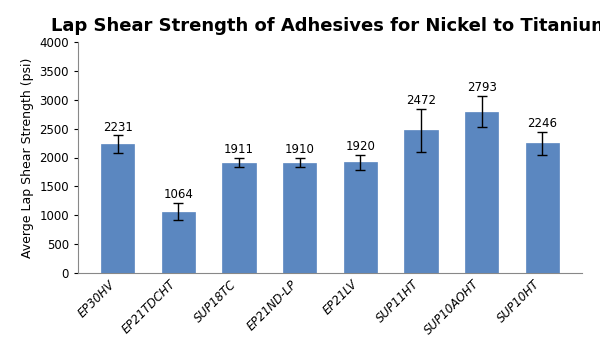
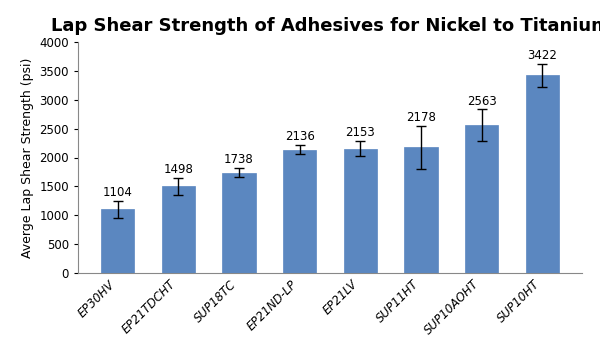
EP30HV: 2231 -> 1104
EP21TDCHT: 1064 -> 1498
SUP18TC: 1911 -> 1738
EP21ND-LP: 1910 -> 2136
EP21LV: 1920 -> 2153
SUP11HT: 2472 -> 2178
SUP10AOHT: 2793 -> 2563
SUP10HT: 2246 -> 3422
